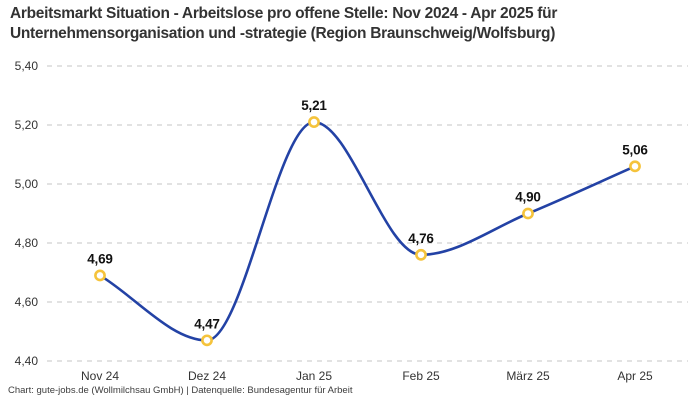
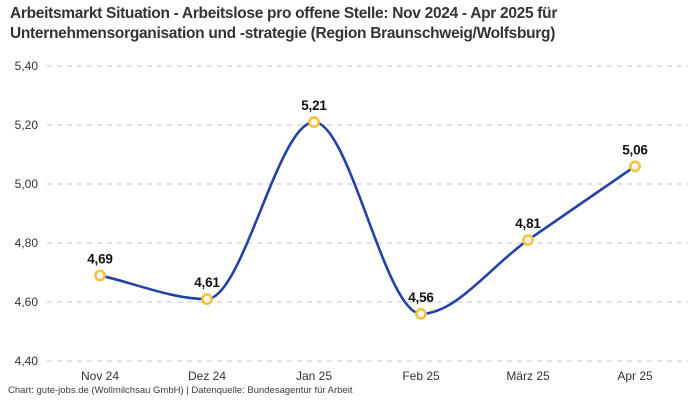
Dez 24: 4,47 -> 4,61
Feb 25: 4,76 -> 4,56
März 25: 4,90 -> 4,81
